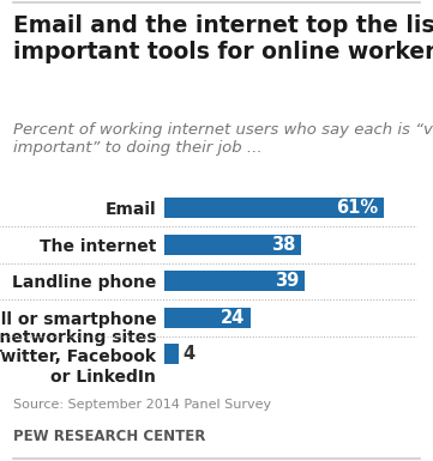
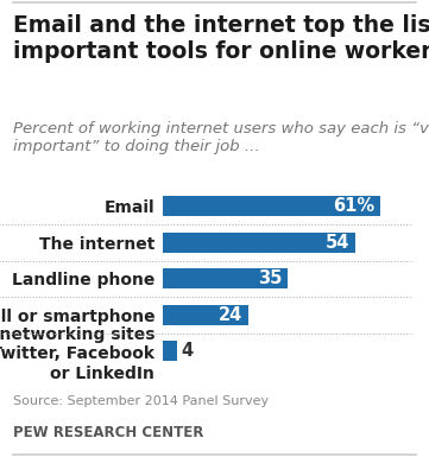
The internet: 38 -> 54
Landline phone: 39 -> 35
